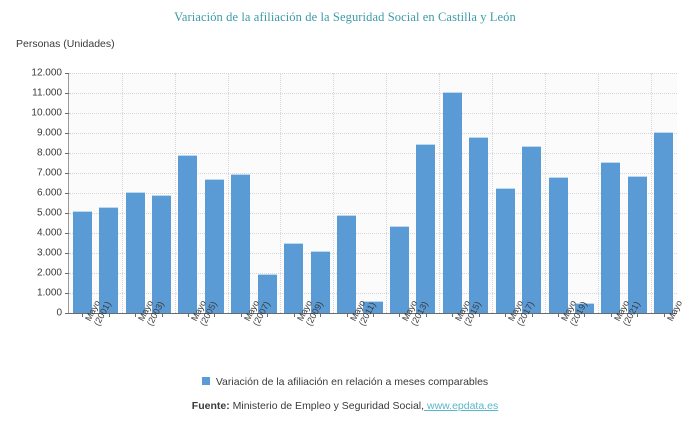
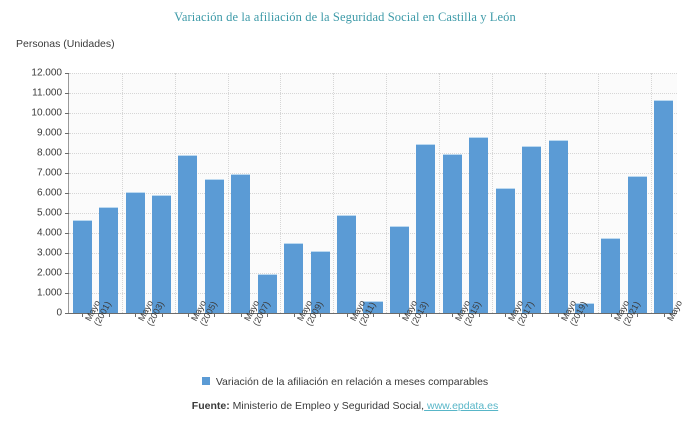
Mayo (2001): 5000 -> 4600
Mayo (2015): 11000 -> 7900
Mayo (2019): 6800 -> 8600
Mayo (2021): 7500 -> 3700
Mayo: 9000 -> 10600
